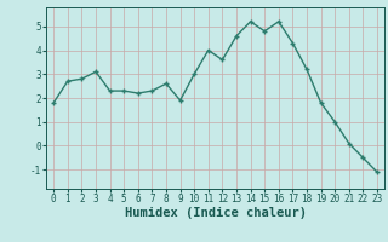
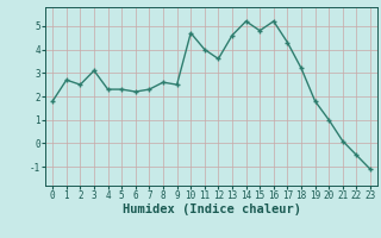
2: 2.8 -> 2.5
9: 1.9 -> 2.5
10: 3.0 -> 4.7
